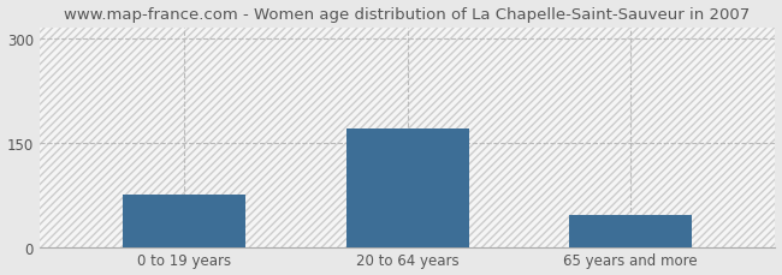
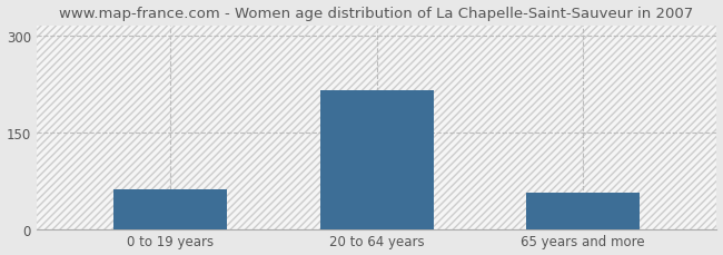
0 to 19 years: 75 -> 62
20 to 64 years: 170 -> 214
65 years and more: 45 -> 56
